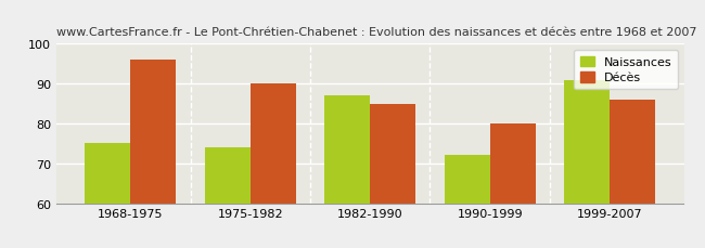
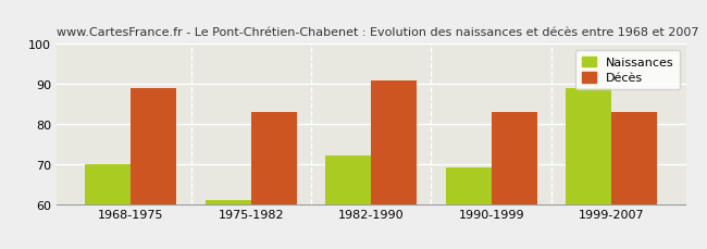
Naissances/1968-1975: 75 -> 70
Décès/1968-1975: 96 -> 89
Naissances/1975-1982: 74 -> 61
Décès/1975-1982: 90 -> 83
Naissances/1982-1990: 87 -> 72
Décès/1982-1990: 85 -> 91
Naissances/1990-1999: 72 -> 69
Décès/1990-1999: 80 -> 83
Naissances/1999-2007: 91 -> 89
Décès/1999-2007: 86 -> 83
